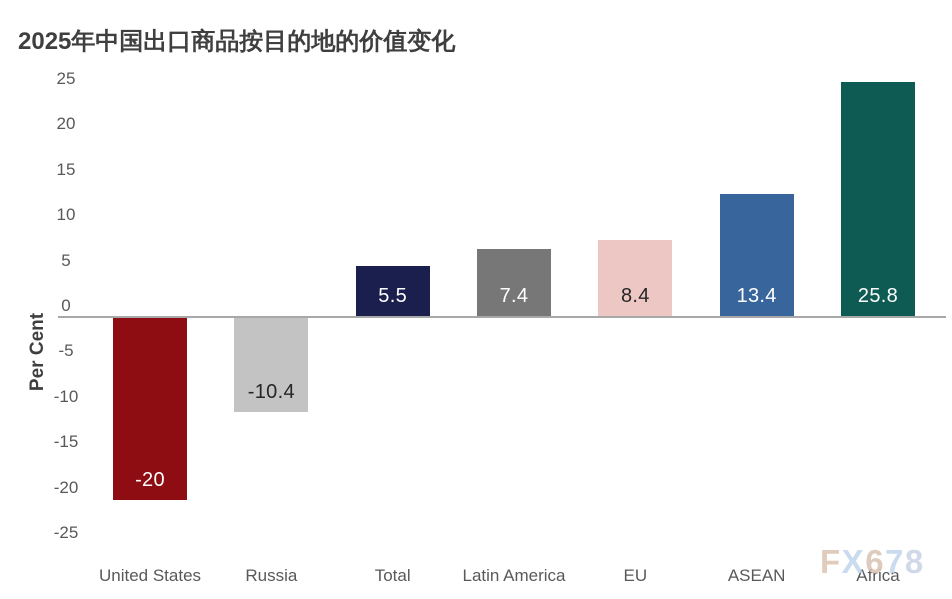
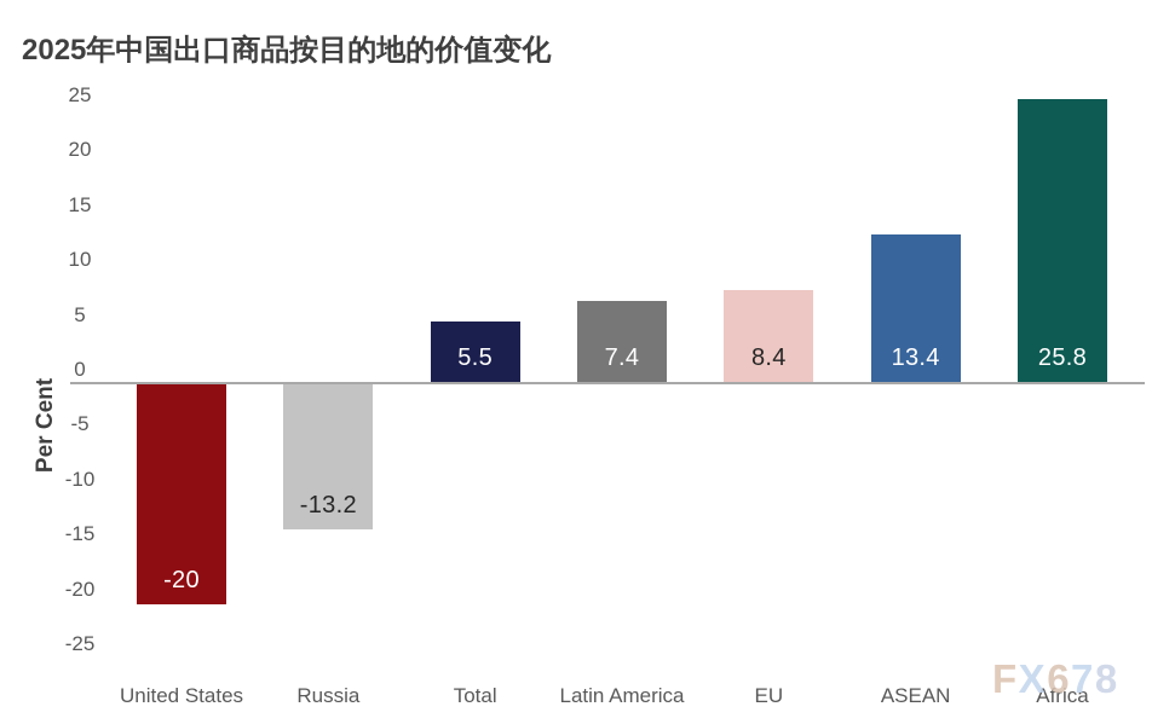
Russia: -10.4 -> -13.2
